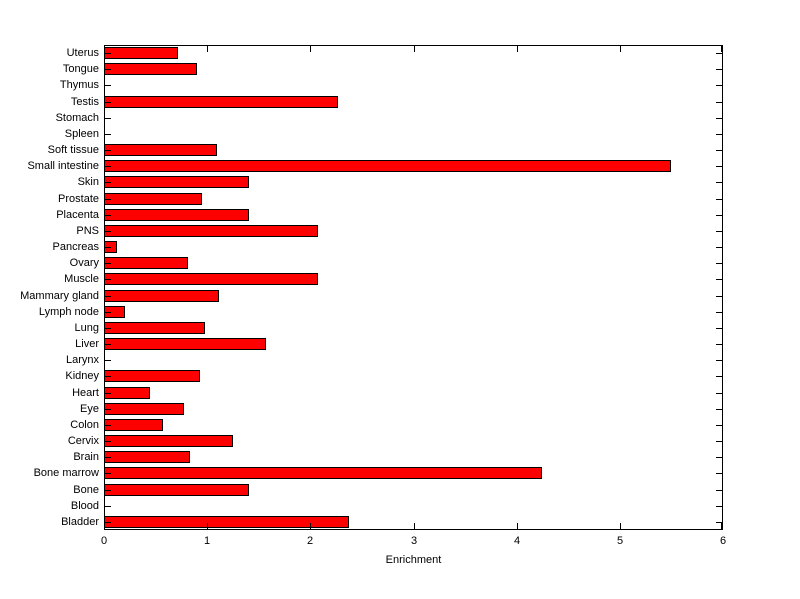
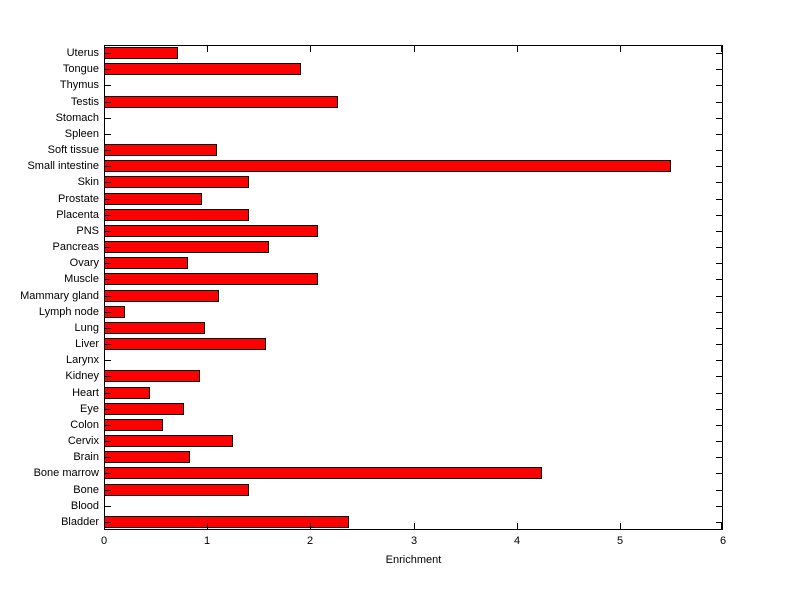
Tongue: 0.90 -> 1.91
Pancreas: 0.13 -> 1.60
